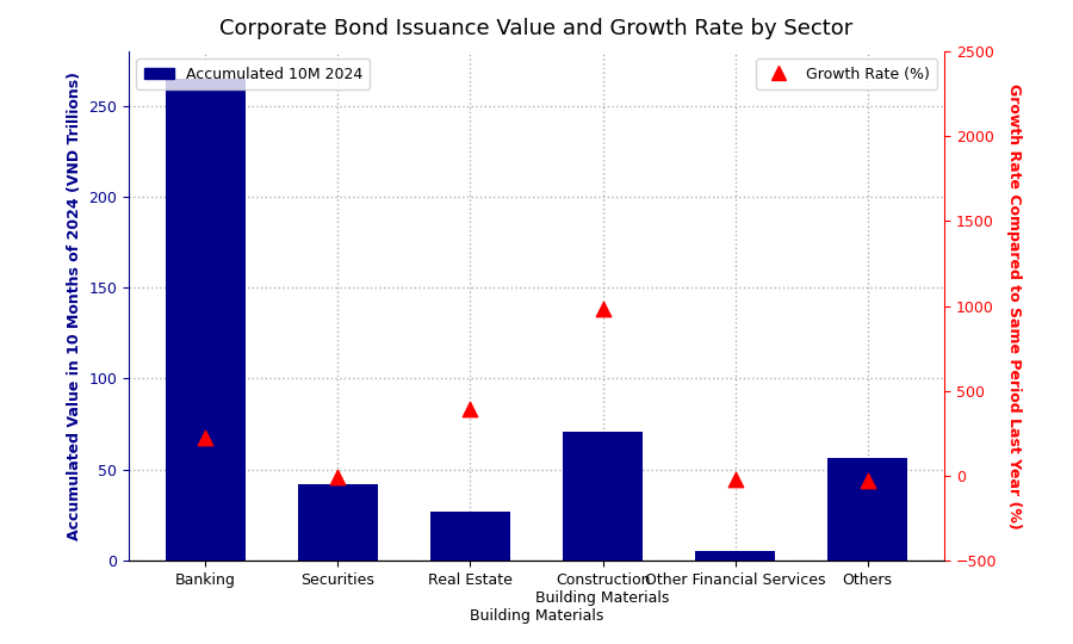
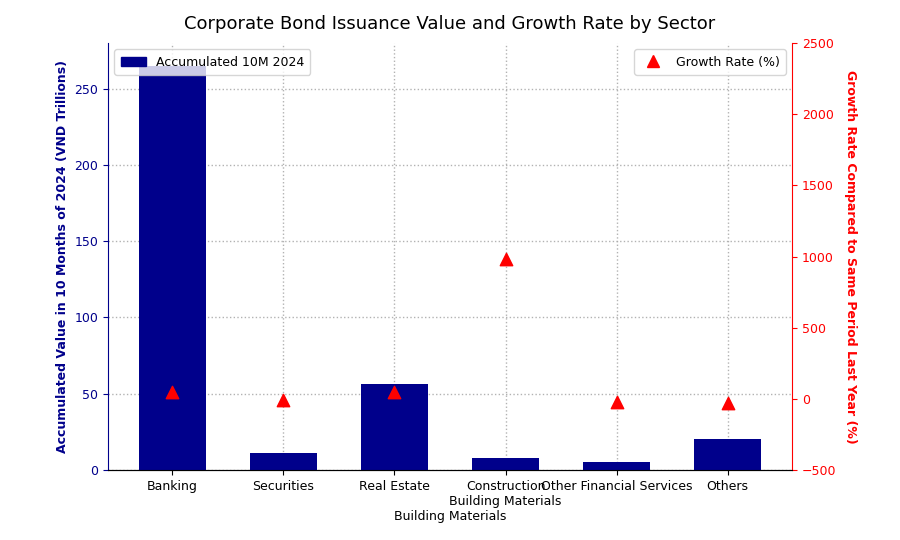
Growth Rate (%)/Banking: 220 -> 50
Accumulated 10M 2024/Securities: 42 -> 11
Accumulated 10M 2024/Real Estate: 27 -> 56
Growth Rate (%)/Real Estate: 390 -> 50
Accumulated 10M 2024/Construction Building Materials: 71 -> 8
Accumulated 10M 2024/Others: 56 -> 20
